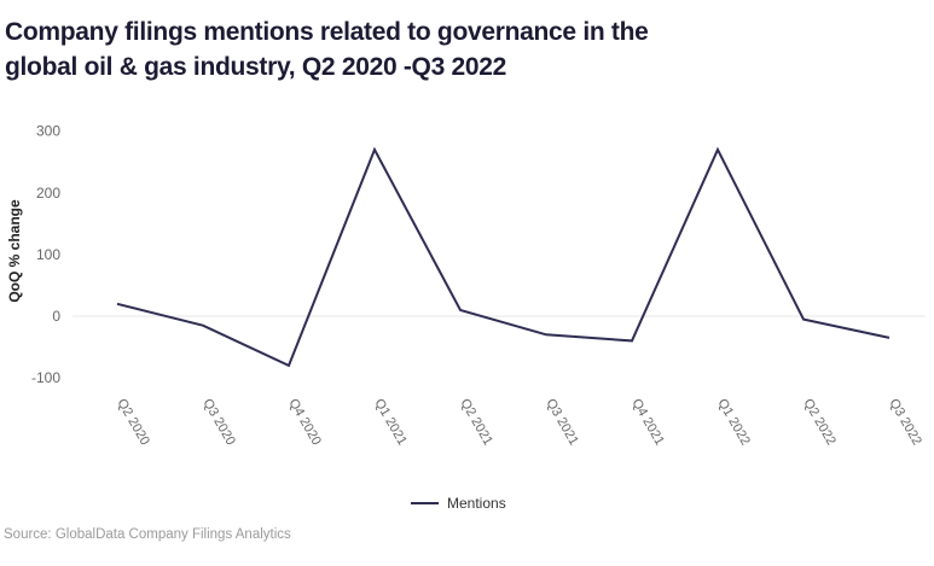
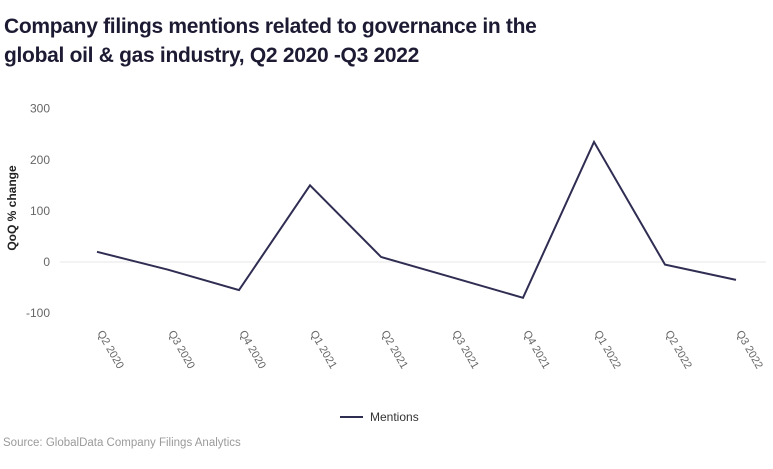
Q4 2020: -80 -> -60
Q1 2021: 270 -> 150
Q4 2021: -40 -> -70
Q1 2022: 270 -> 240
